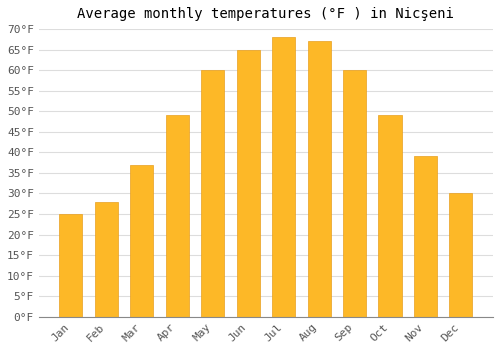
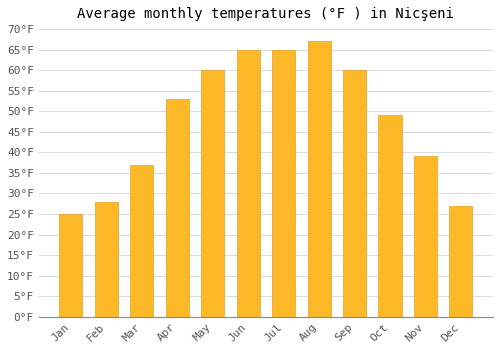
Apr: 49°F -> 53°F
Jul: 68°F -> 65°F
Dec: 30°F -> 27°F
